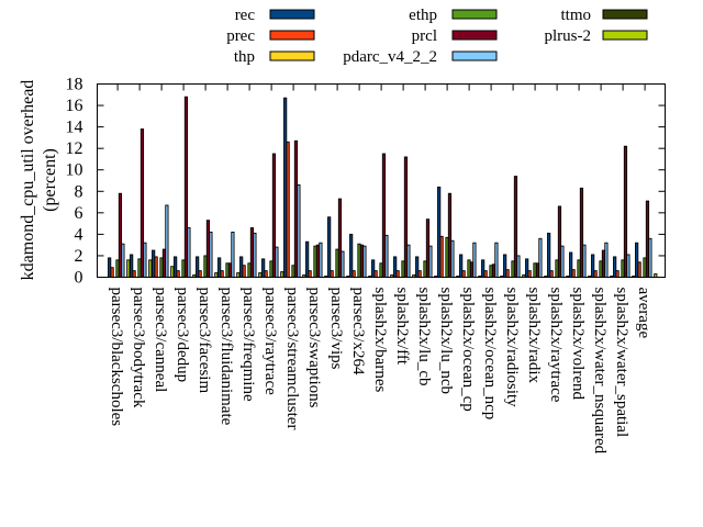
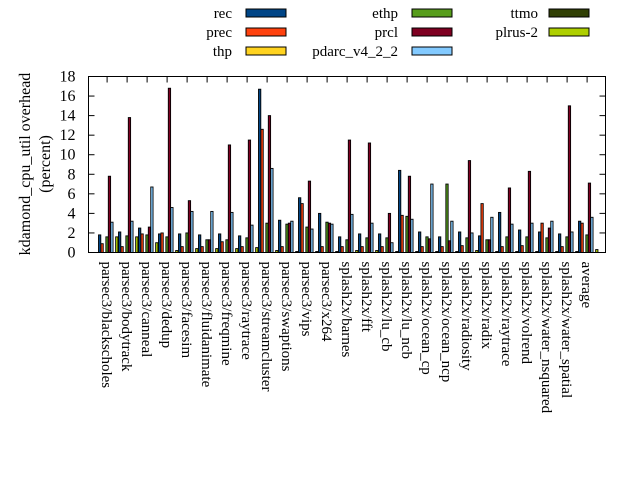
prec/parsec3/dedup: 1 -> 2
prcl/parsec3/freqmine: 5 -> 11
ethp/parsec3/streamcluster: 1 -> 3
prcl/parsec3/streamcluster: 13 -> 14
prec/parsec3/vips: 1 -> 5
prcl/splash2x/lu_cb: 5 -> 4
pdarc_v4_2_2/splash2x/lu_cb: 3 -> 1
pdarc_v4_2_2/splash2x/ocean_cp: 3 -> 7
ethp/splash2x/ocean_ncp: 1 -> 7
prec/splash2x/radix: 1 -> 5
prec/splash2x/water_nsquared: 1 -> 3
prcl/splash2x/water_spatial: 12 -> 15
prec/average: 1 -> 3
